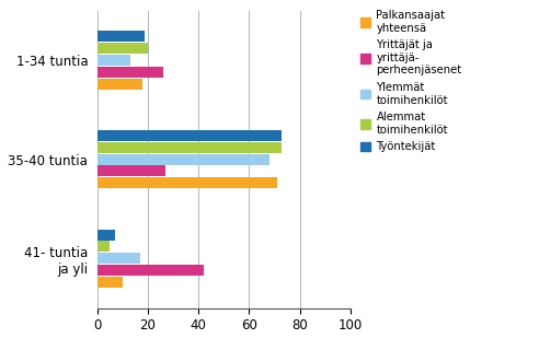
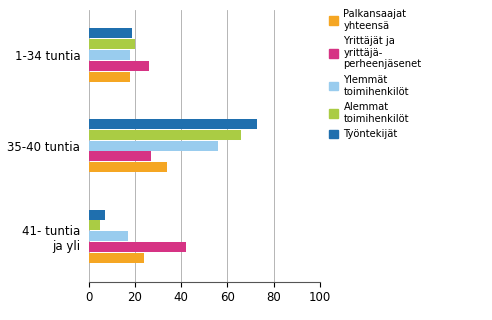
Ylemmät toimihenkilöt/1-34 tuntia: 13 -> 18
Alemmat toimihenkilöt/35-40 tuntia: 73 -> 66
Ylemmät toimihenkilöt/35-40 tuntia: 68 -> 56
Palkansaajat yhteensä/35-40 tuntia: 71 -> 34
Palkansaajat yhteensä/41- tuntia ja yli: 10 -> 24
